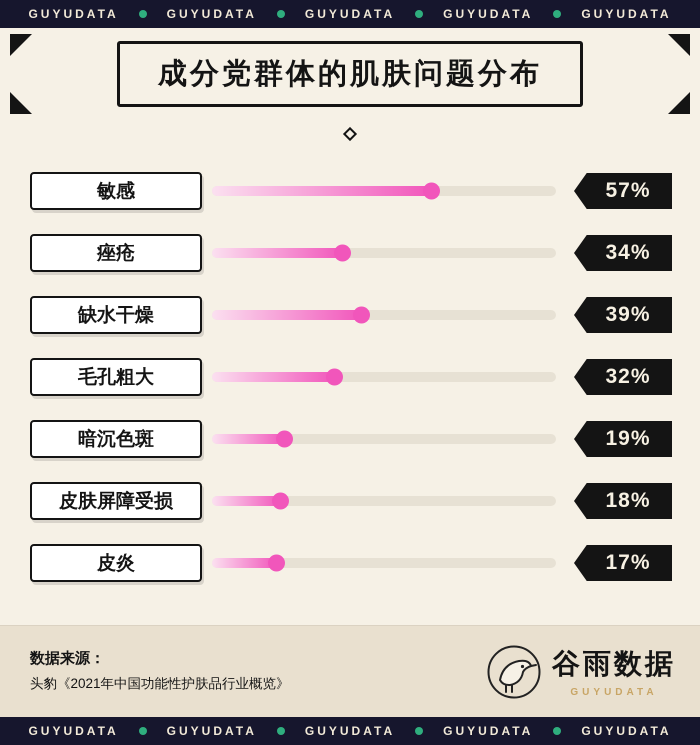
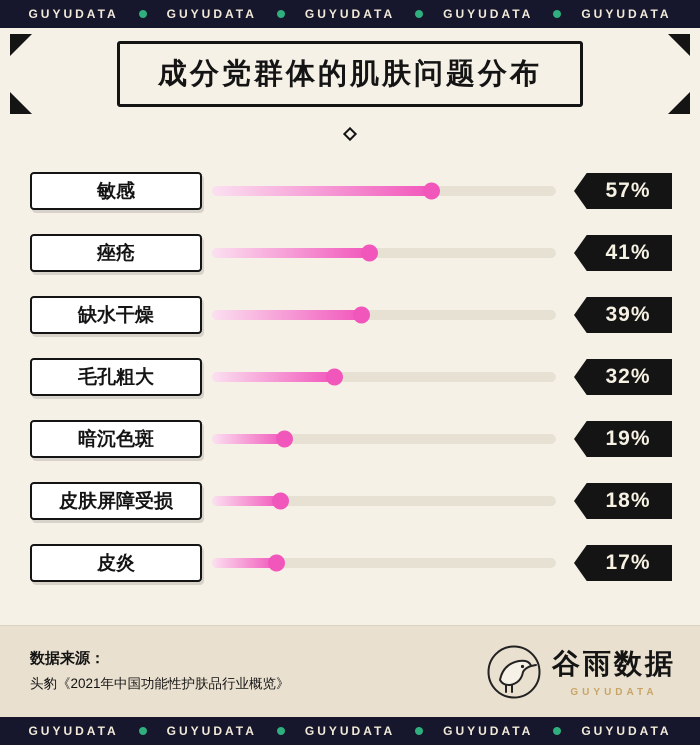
痤疮: 34% -> 41%
